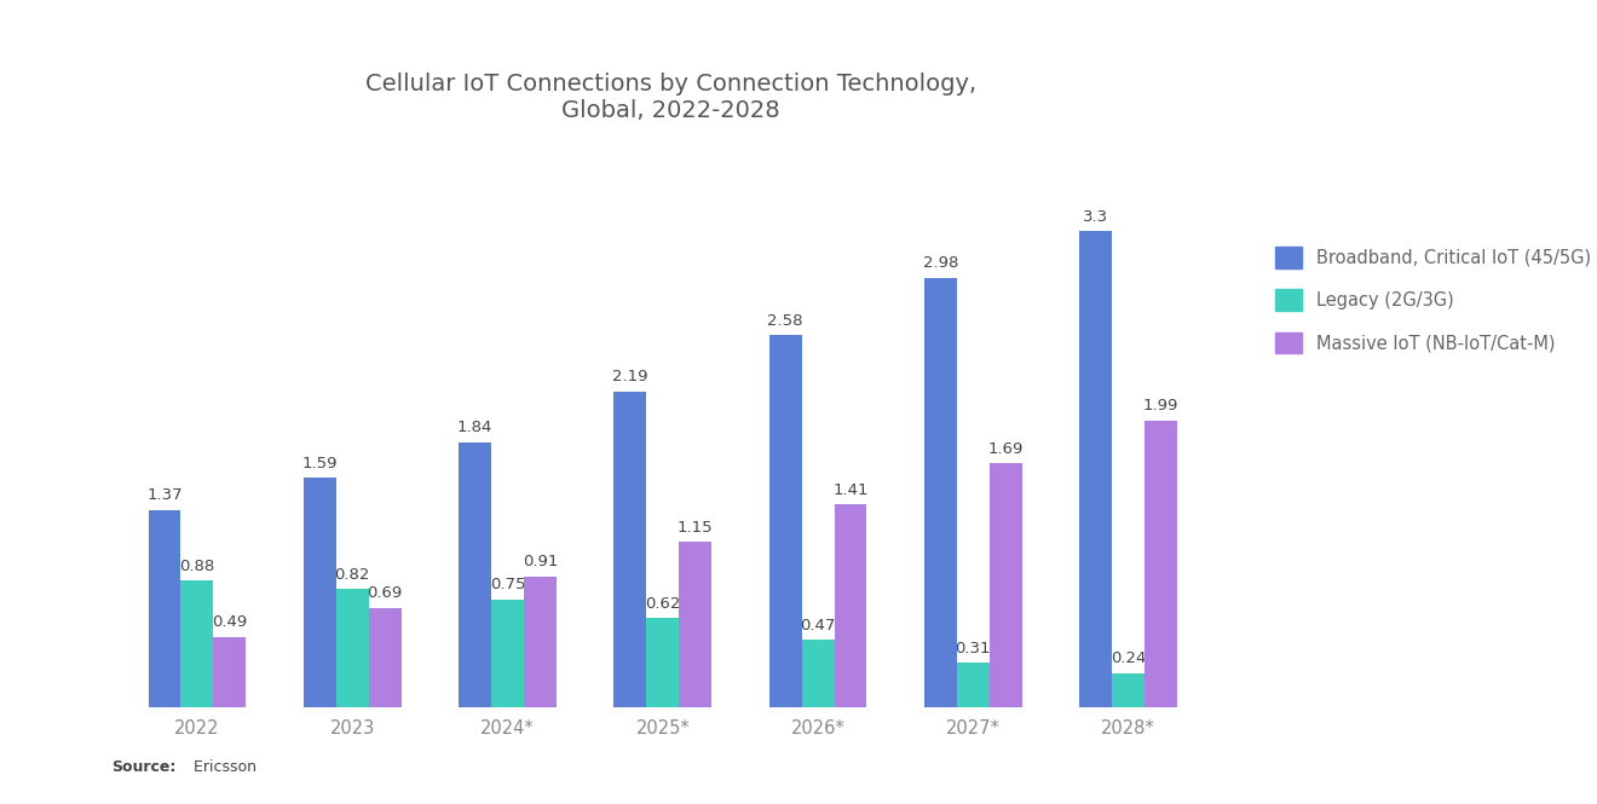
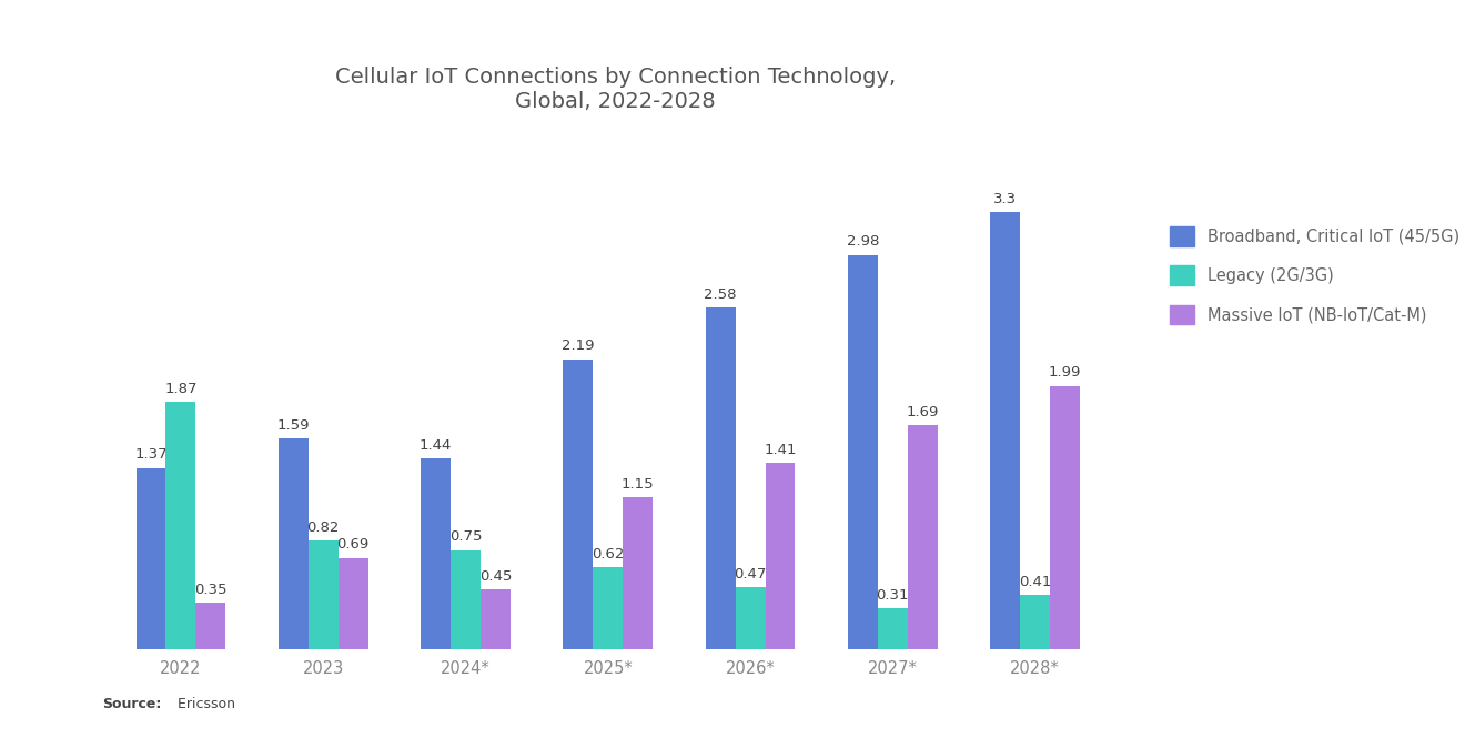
Legacy (2G/3G)/2022: 0.88 -> 1.87
Massive IoT (NB-IoT/Cat-M)/2022: 0.49 -> 0.35
Broadband, Critical IoT (45/5G)/2024*: 1.84 -> 1.44
Massive IoT (NB-IoT/Cat-M)/2024*: 0.91 -> 0.45
Legacy (2G/3G)/2028*: 0.24 -> 0.41
